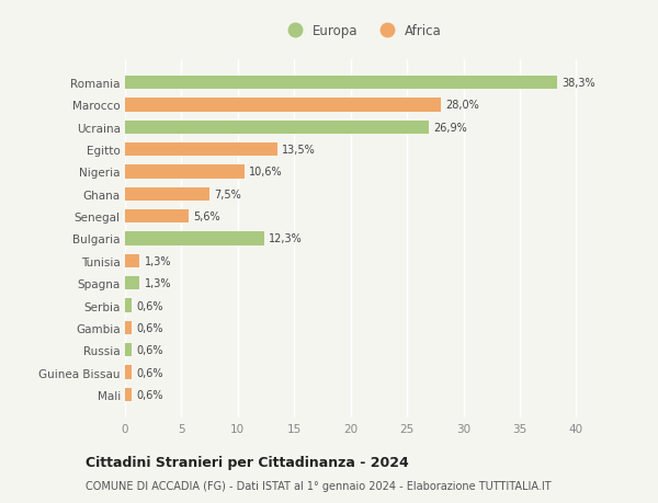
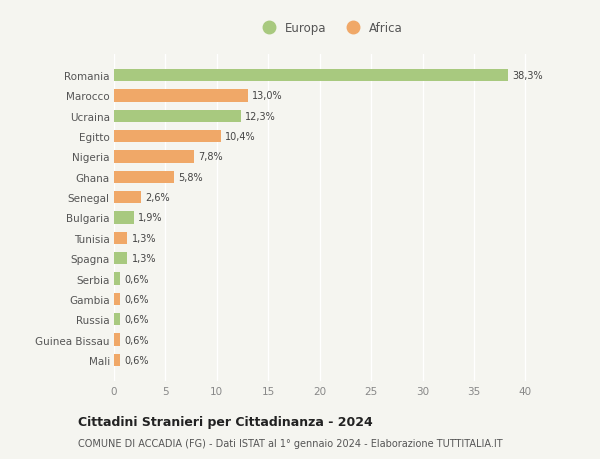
Marocco: 28,0% -> 13,0%
Ucraina: 26,9% -> 12,3%
Egitto: 13,5% -> 10,4%
Nigeria: 10,6% -> 7,8%
Ghana: 7,5% -> 5,8%
Senegal: 5,6% -> 2,6%
Bulgaria: 12,3% -> 1,9%
